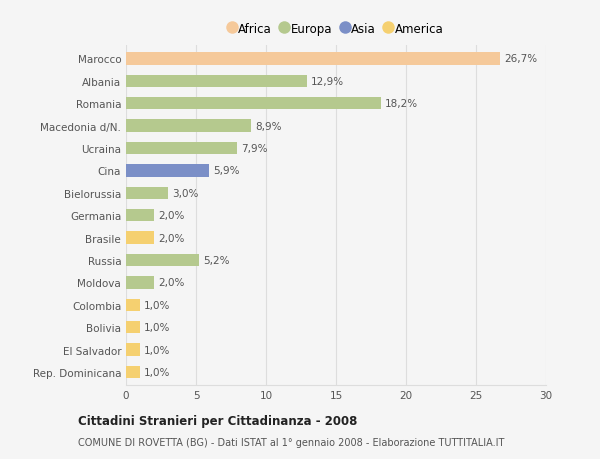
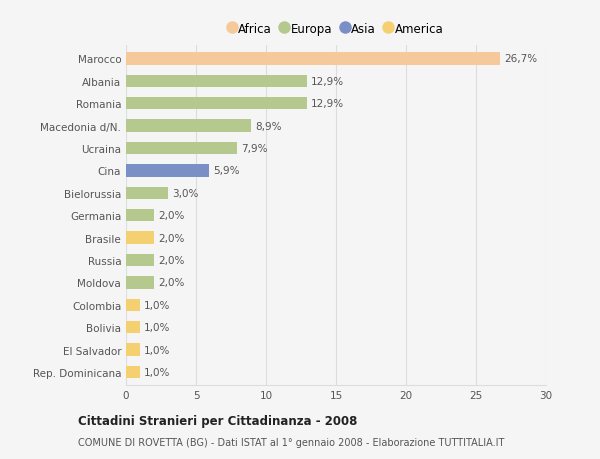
Romania: 18,2% -> 12,9%
Russia: 5,2% -> 2,0%
